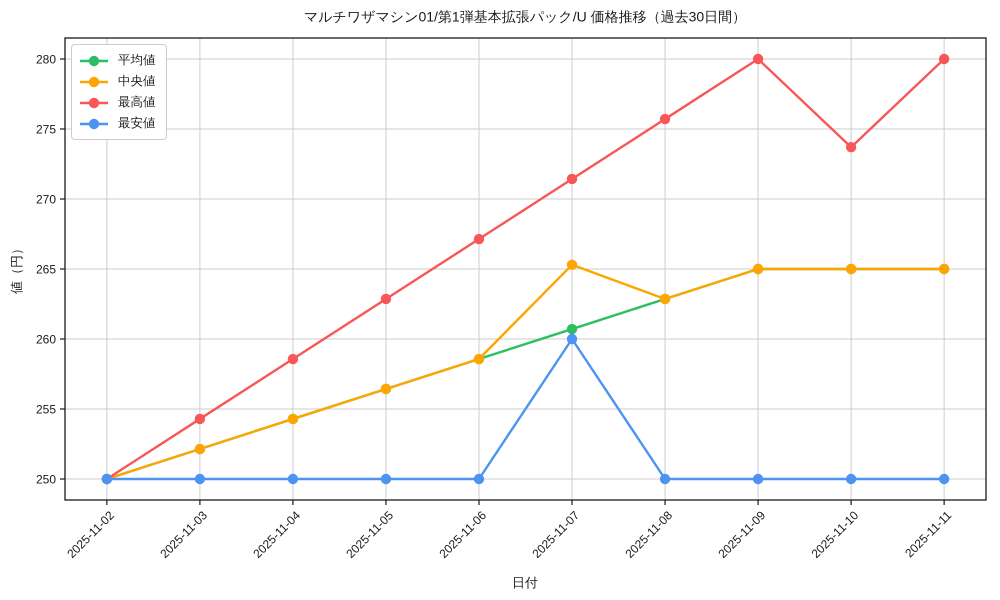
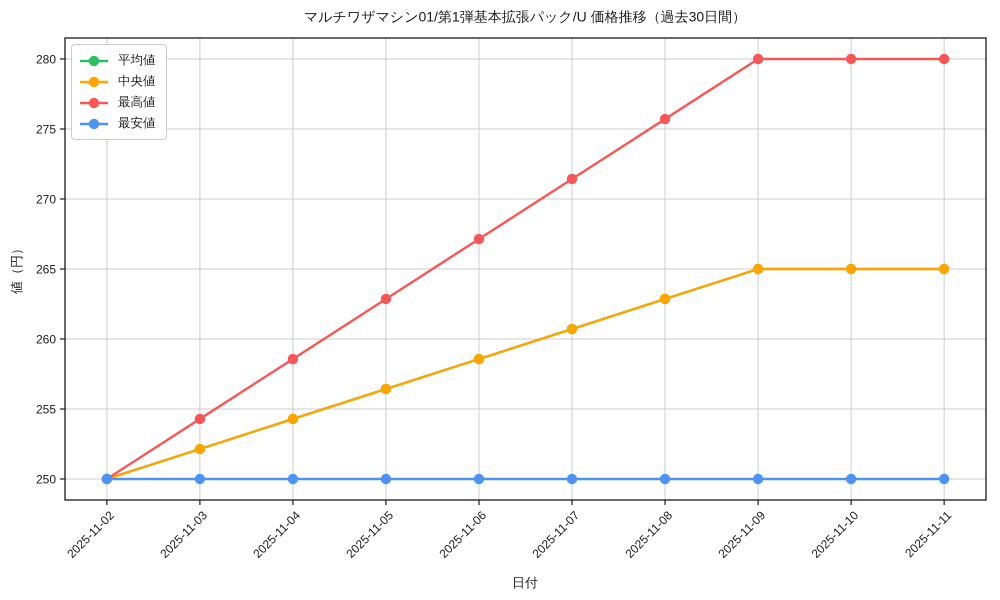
中央値/2025-11-07: 265.3 -> 260.7
最安値/2025-11-07: 260 -> 250
最高値/2025-11-10: 273.7 -> 280.0
